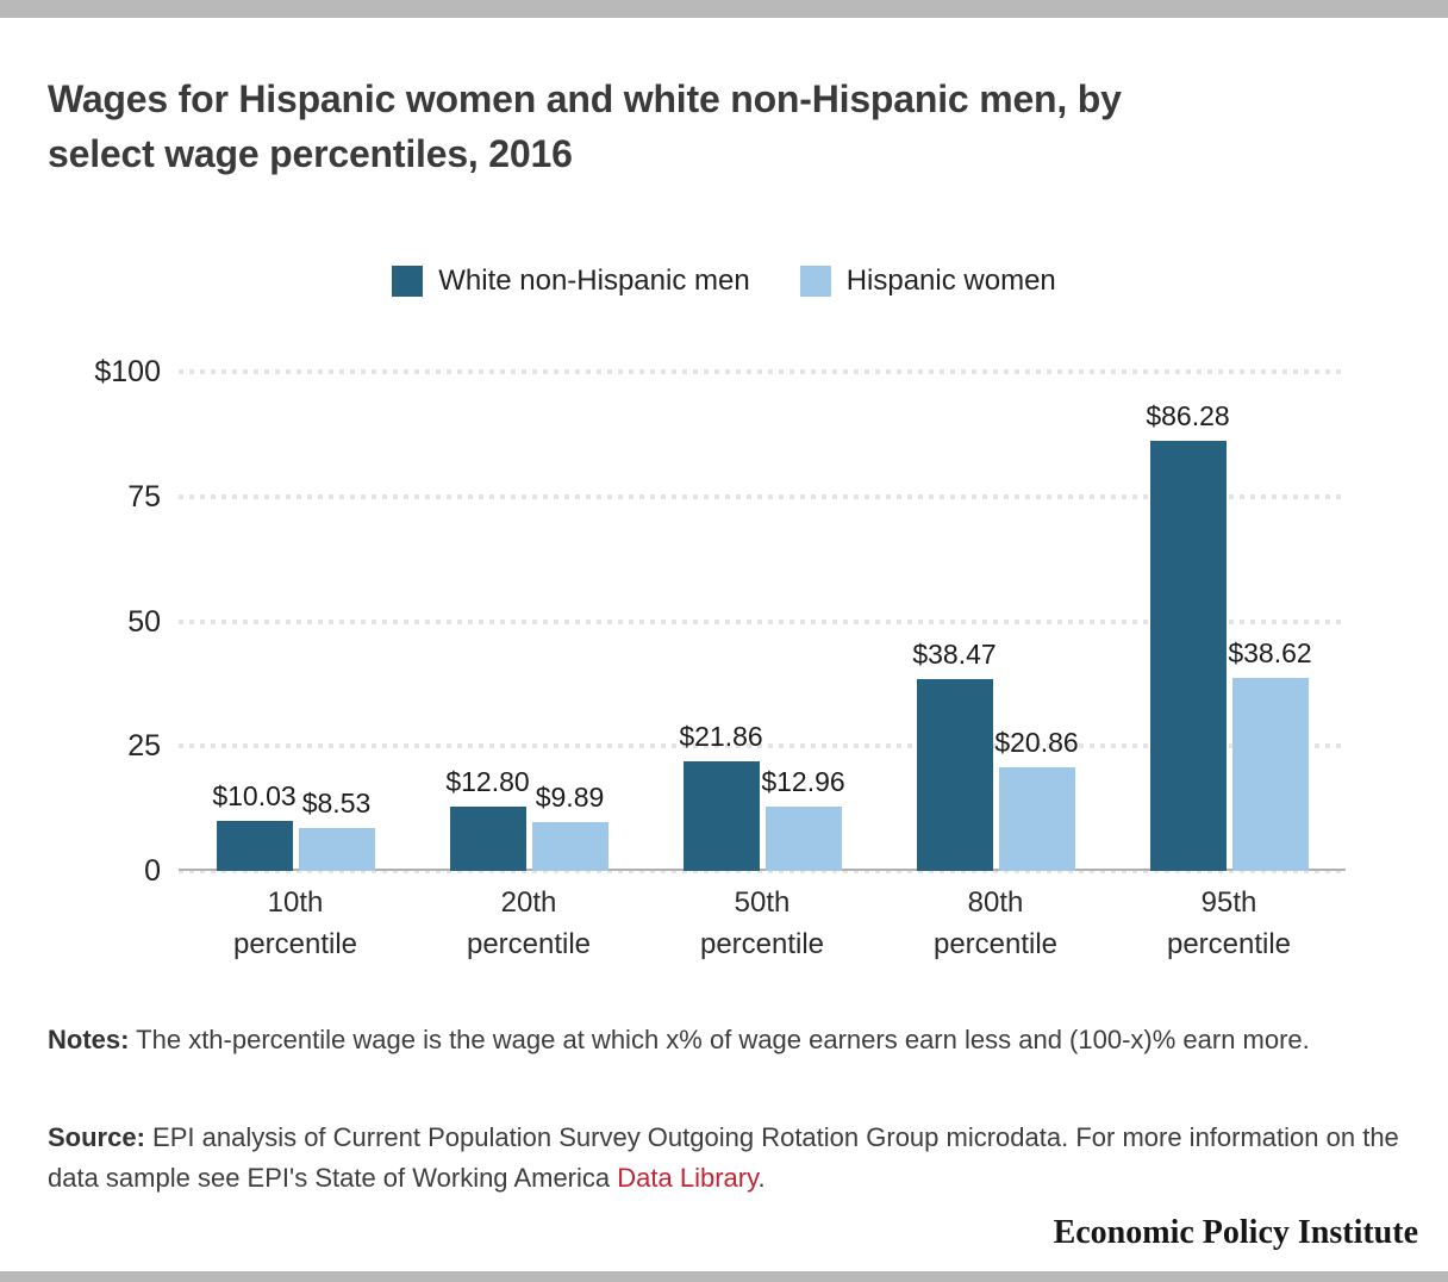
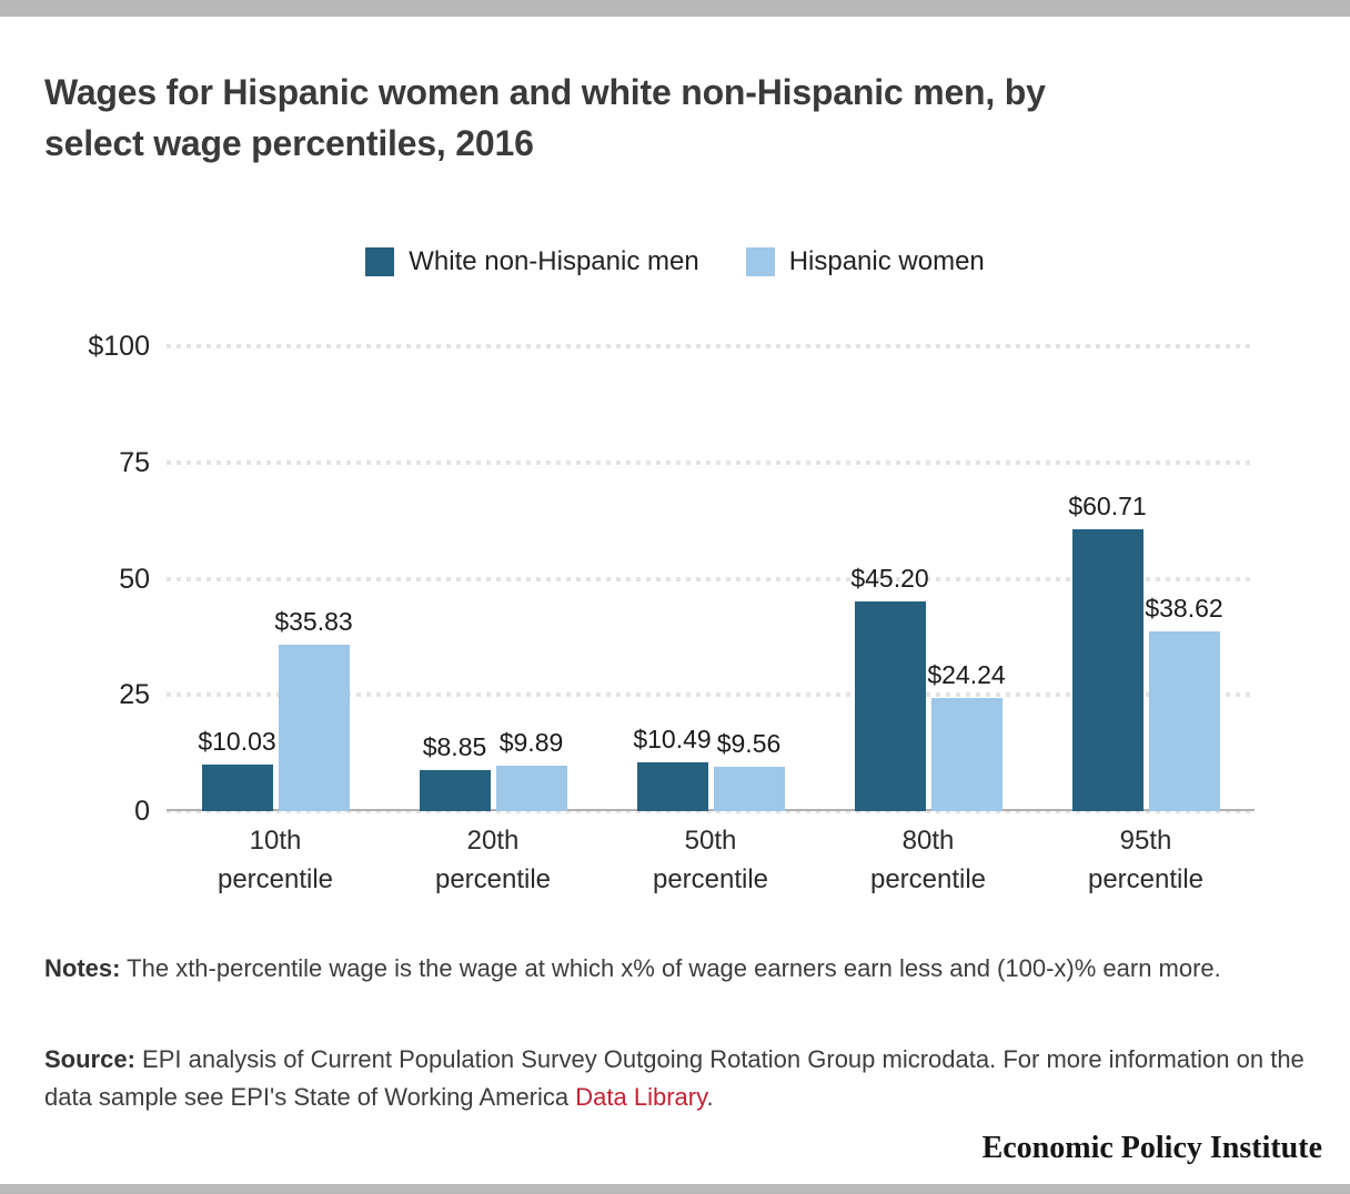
Hispanic women/10th percentile: $8.53 -> $35.83
White non-Hispanic men/20th percentile: $12.80 -> $8.85
White non-Hispanic men/50th percentile: $21.86 -> $10.49
Hispanic women/50th percentile: $12.96 -> $9.56
White non-Hispanic men/80th percentile: $38.47 -> $45.20
Hispanic women/80th percentile: $20.86 -> $24.24
White non-Hispanic men/95th percentile: $86.28 -> $60.71
